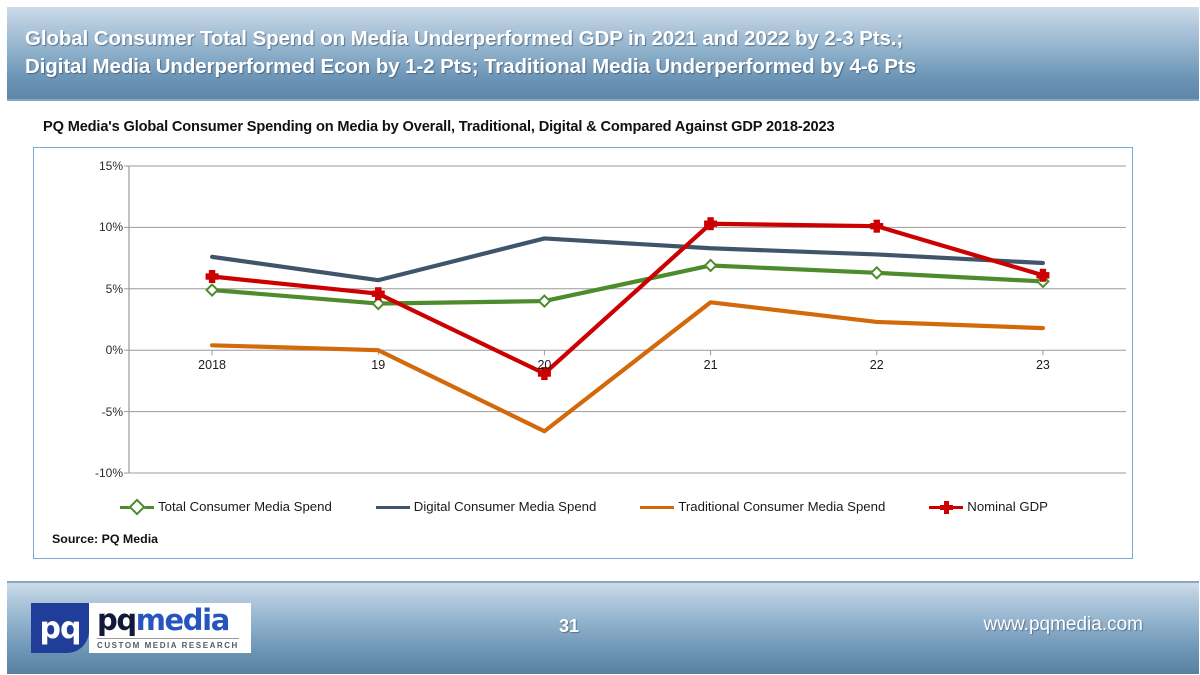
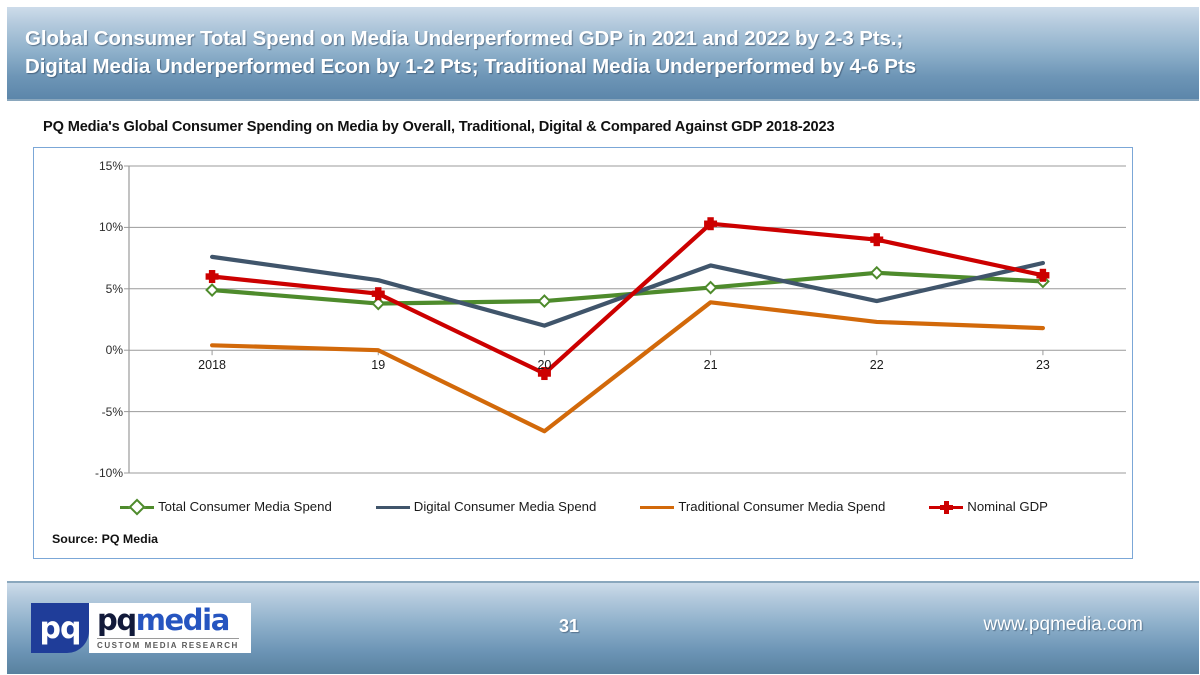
Digital Consumer Media Spend/20: 9.1% -> 2.0%
Total Consumer Media Spend/21: 6.9% -> 5.1%
Digital Consumer Media Spend/21: 8.3% -> 6.9%
Digital Consumer Media Spend/22: 7.8% -> 4.0%
Nominal GDP/22: 10.1% -> 9.0%
